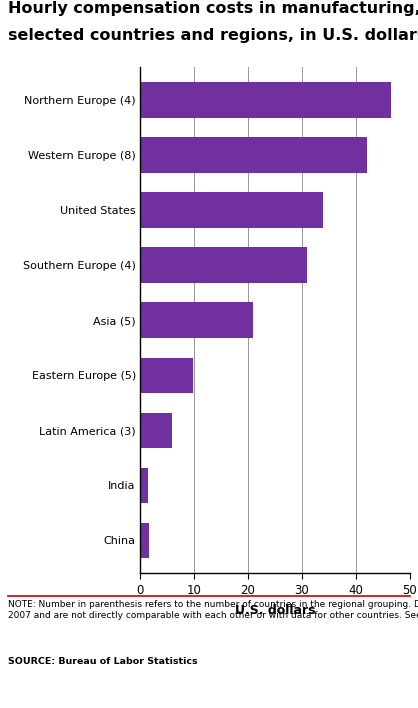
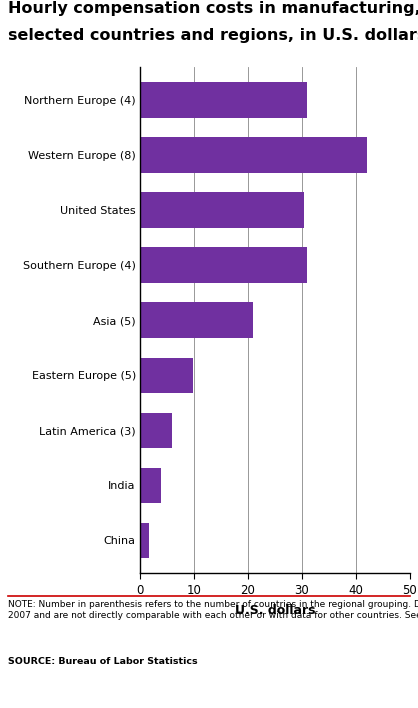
Northern Europe (4): 46.5 -> 31.0
United States: 34.0 -> 30.4
India: 1.5 -> 3.8
